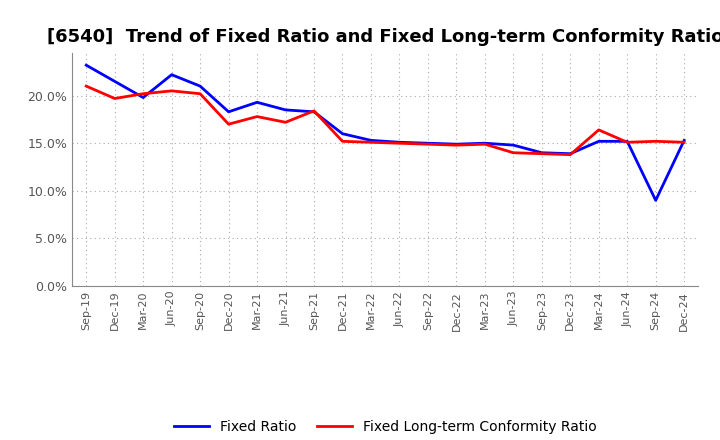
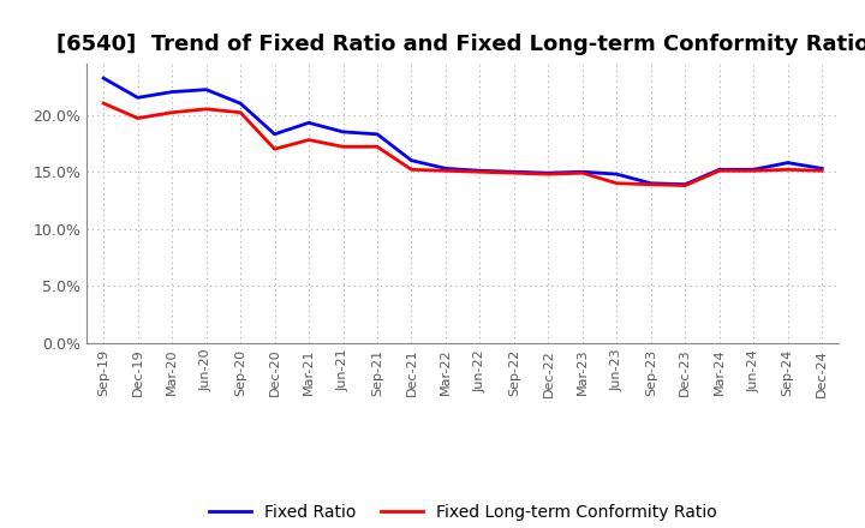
Fixed Ratio/Mar-20: 19.8% -> 22.0%
Fixed Long-term Conformity Ratio/Sep-21: 18.4% -> 17.2%
Fixed Long-term Conformity Ratio/Mar-24: 16.4% -> 15.1%
Fixed Ratio/Sep-24: 9.0% -> 15.8%
